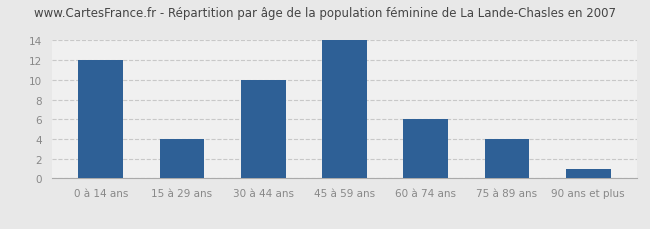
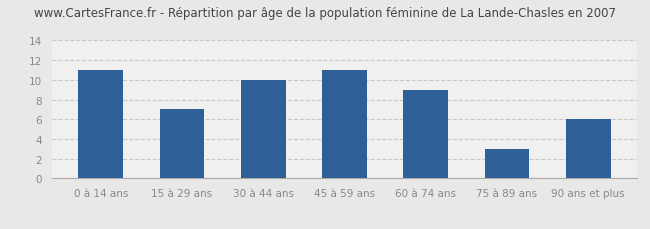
0 à 14 ans: 12 -> 11
15 à 29 ans: 4 -> 7
45 à 59 ans: 14 -> 11
60 à 74 ans: 6 -> 9
75 à 89 ans: 4 -> 3
90 ans et plus: 1 -> 6
